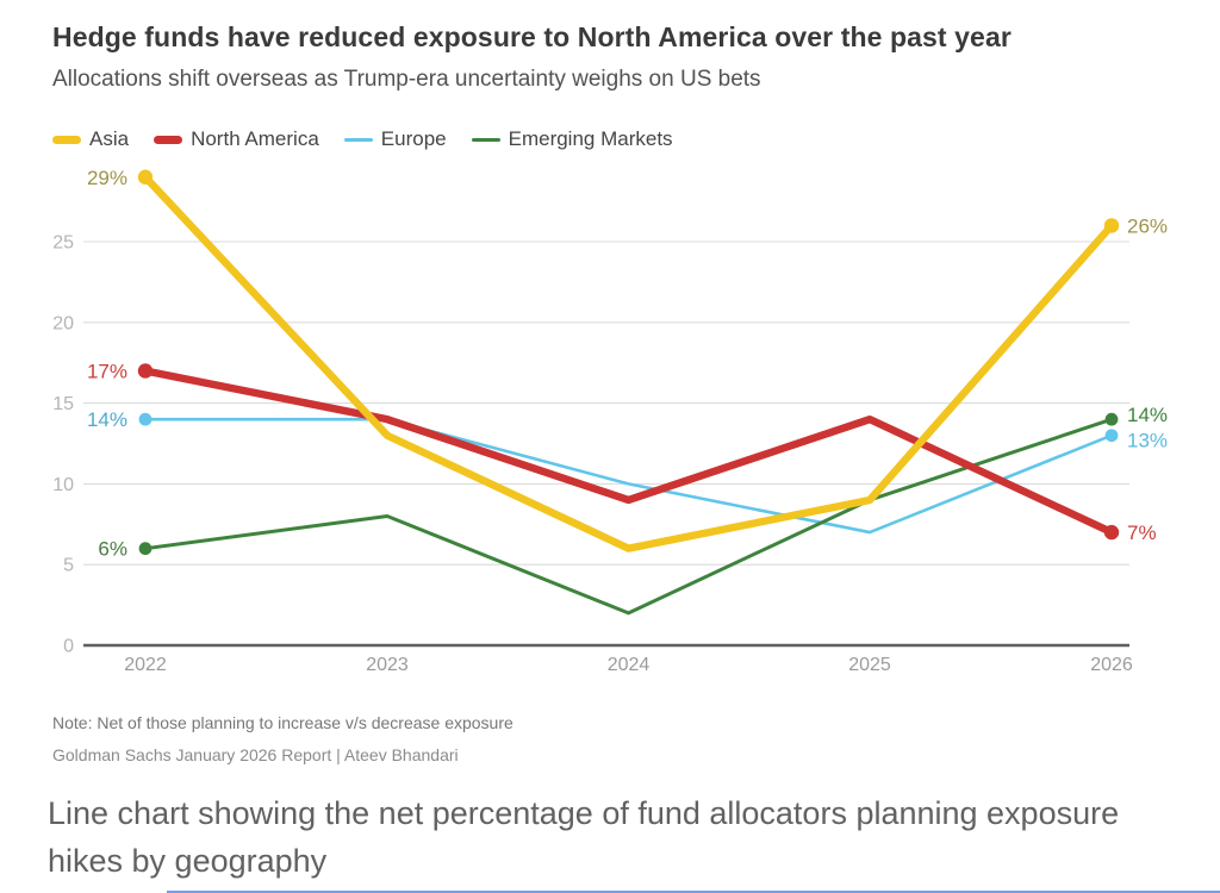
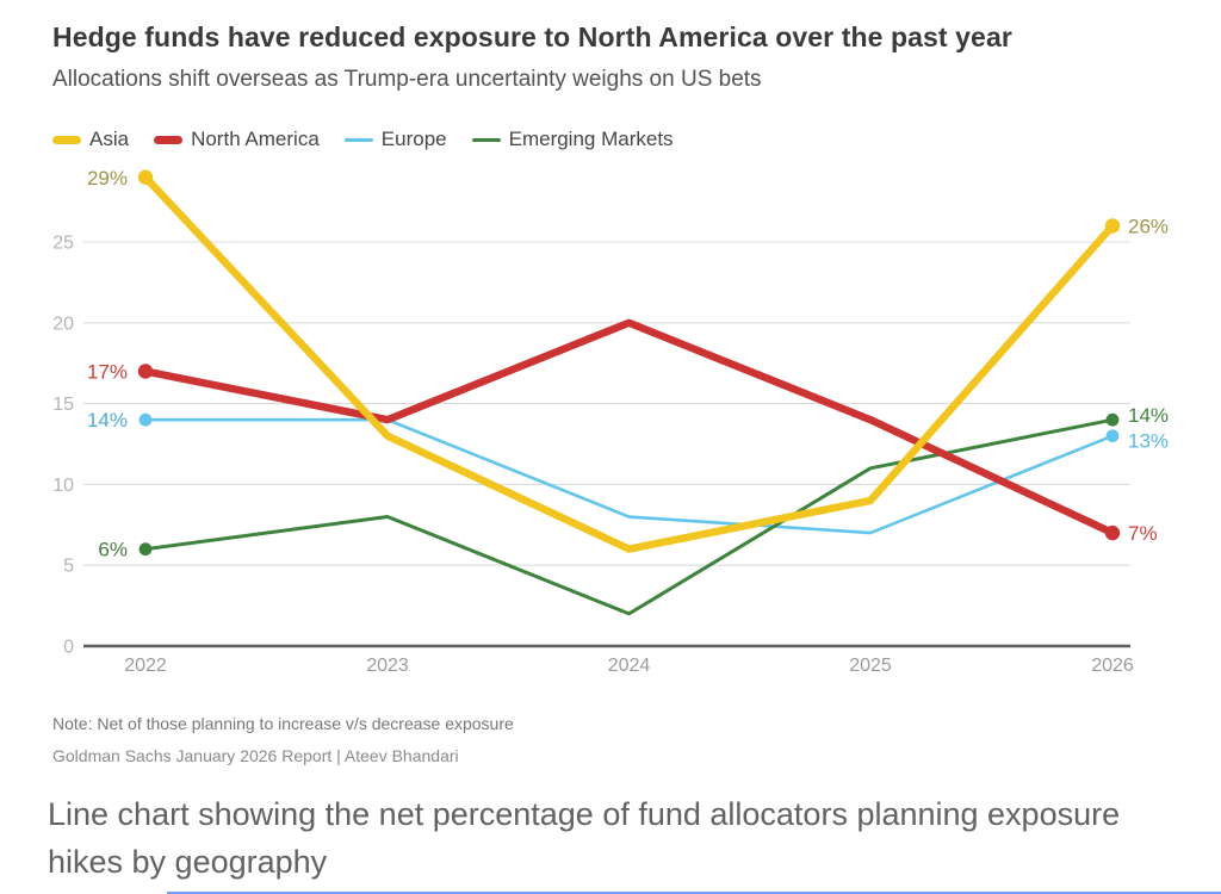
North America/2024: 9 -> 20
Europe/2024: 10 -> 8
Emerging Markets/2025: 9 -> 11
